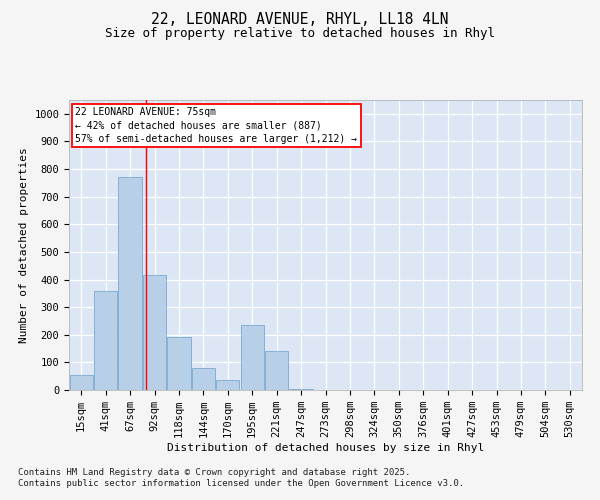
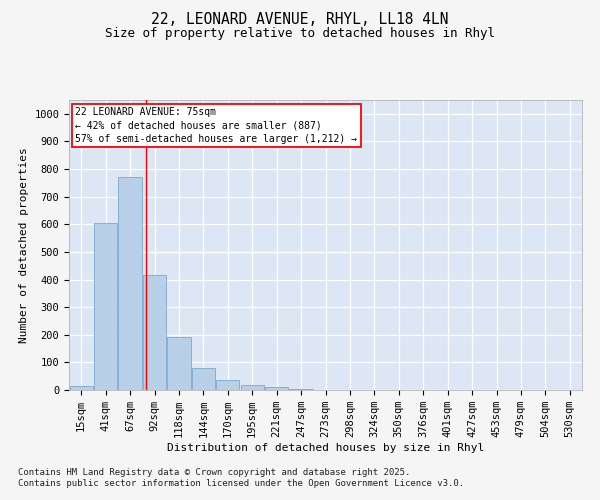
15sqm: 55 -> 15
41sqm: 360 -> 605
195sqm: 235 -> 18
221sqm: 140 -> 10
